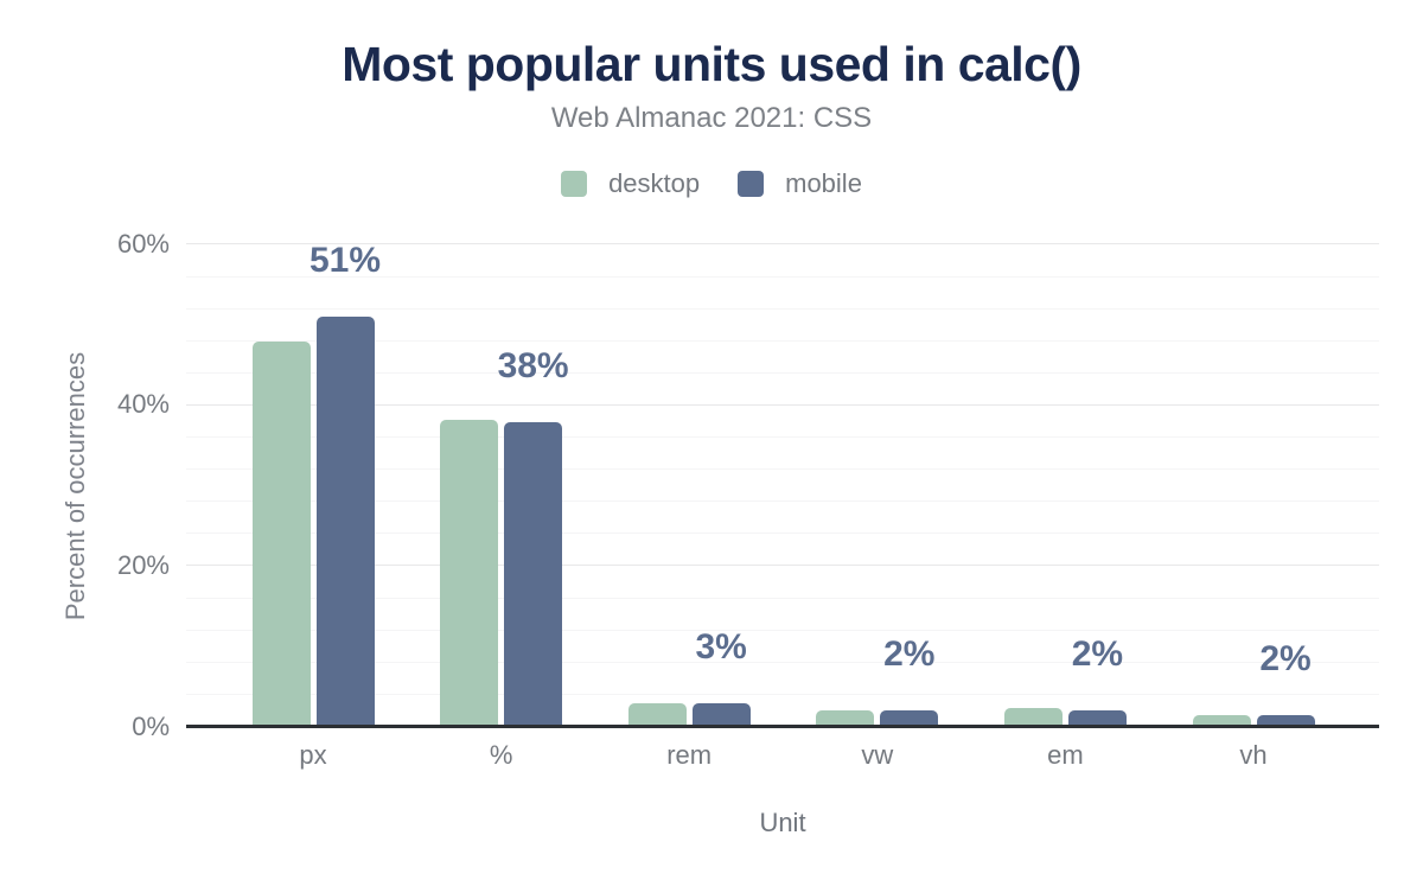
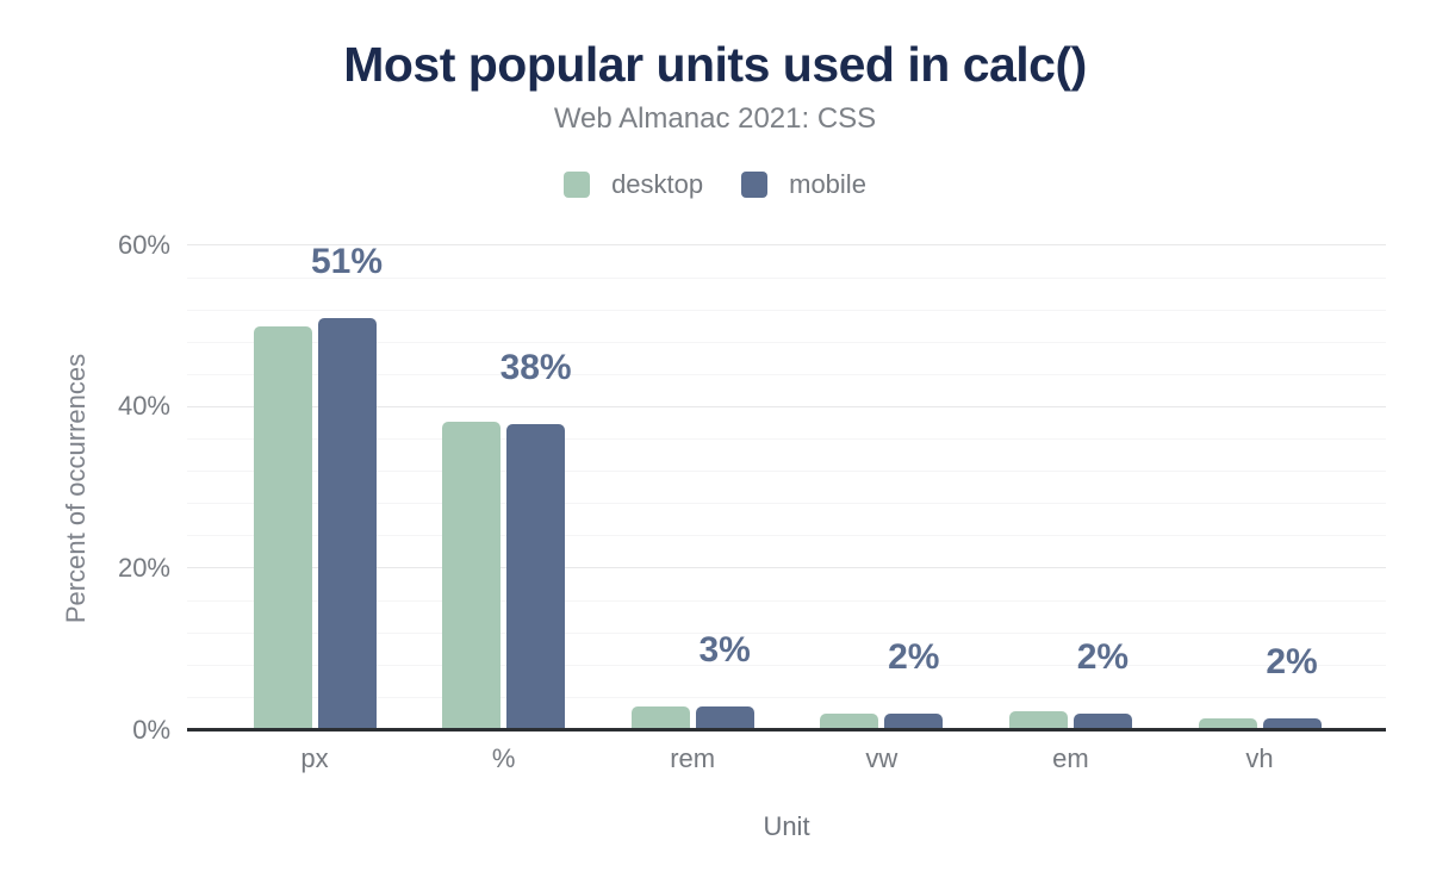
desktop/px: 48% -> 50%
